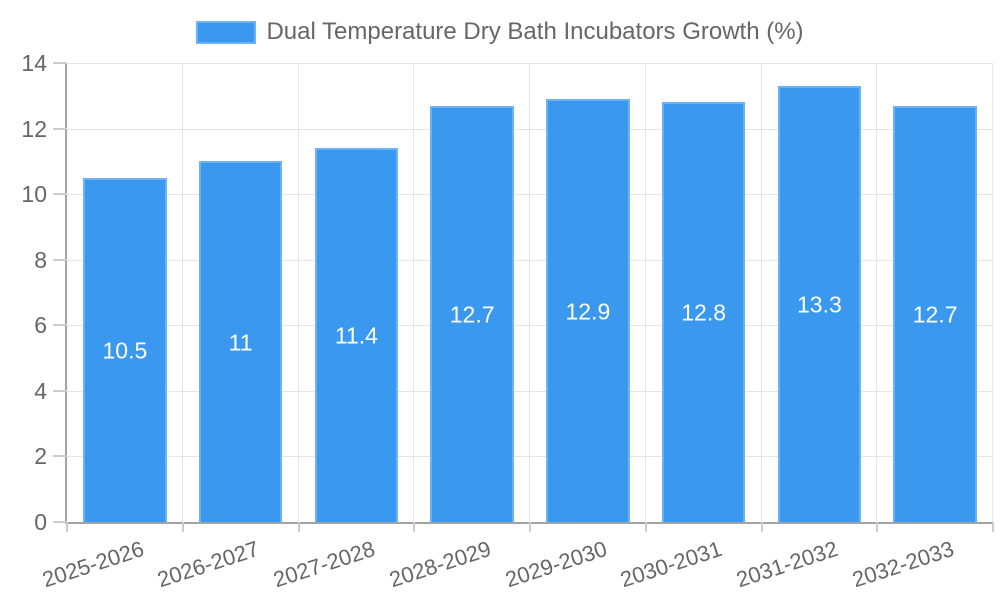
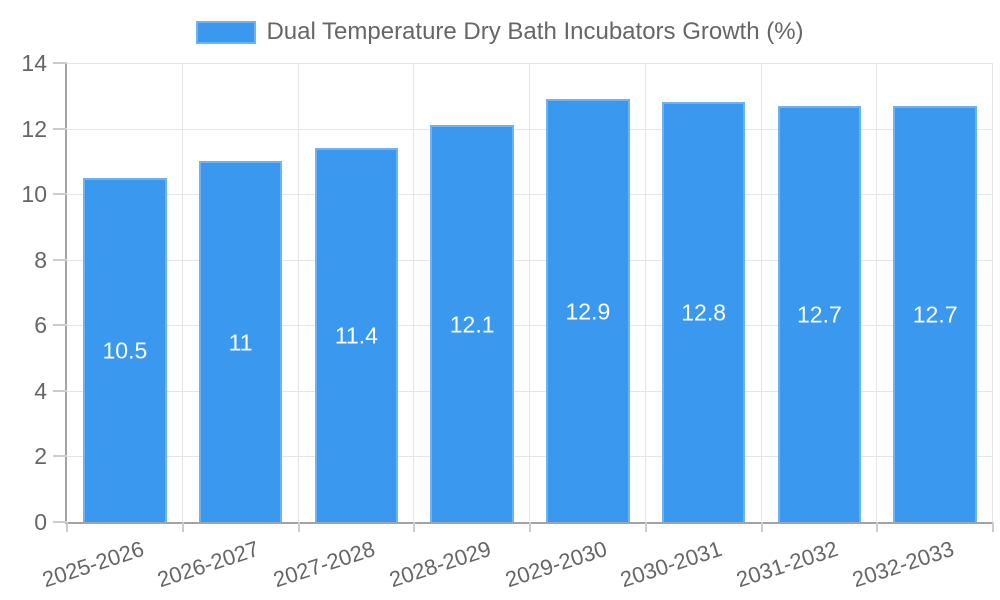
2028-2029: 12.7 -> 12.1
2031-2032: 13.3 -> 12.7
